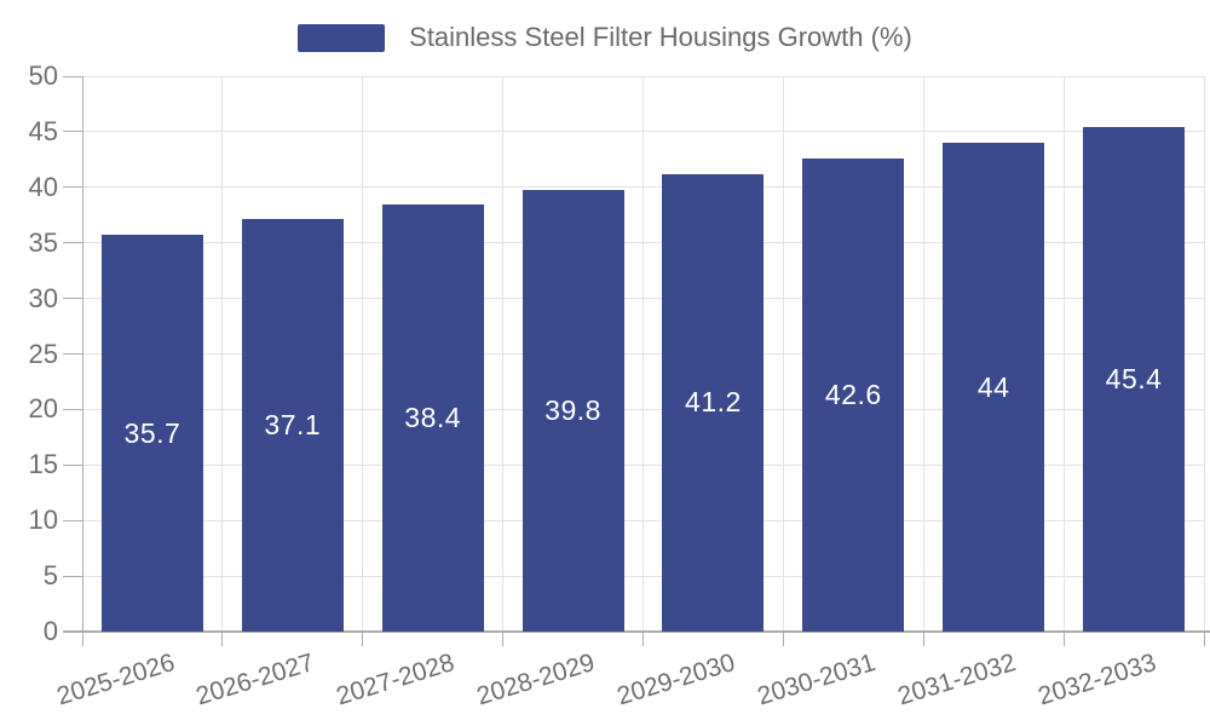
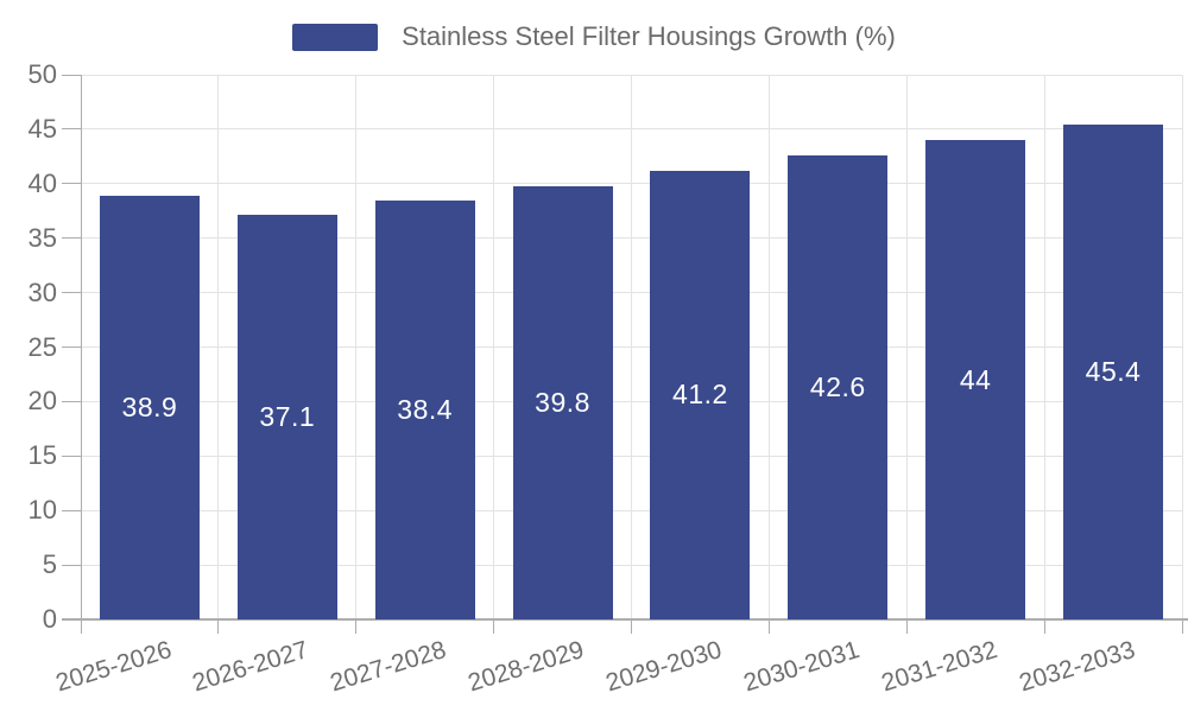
2025-2026: 35.7 -> 38.9
